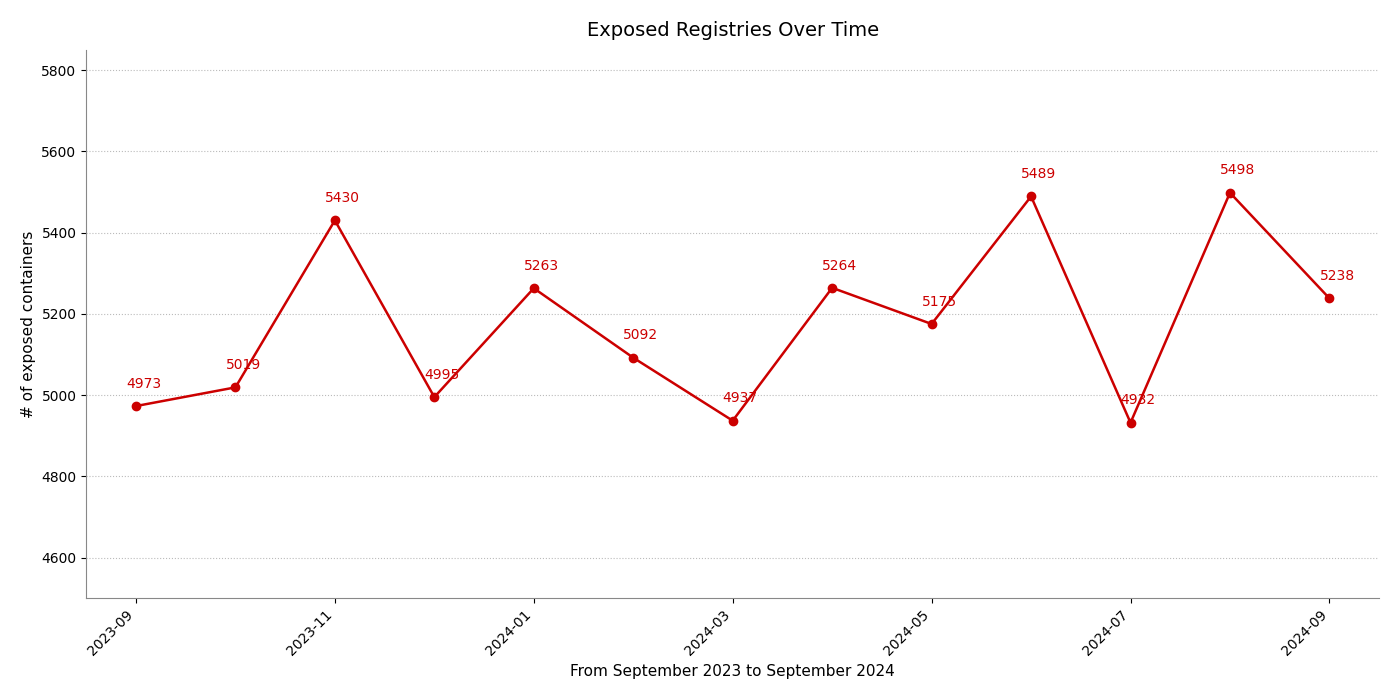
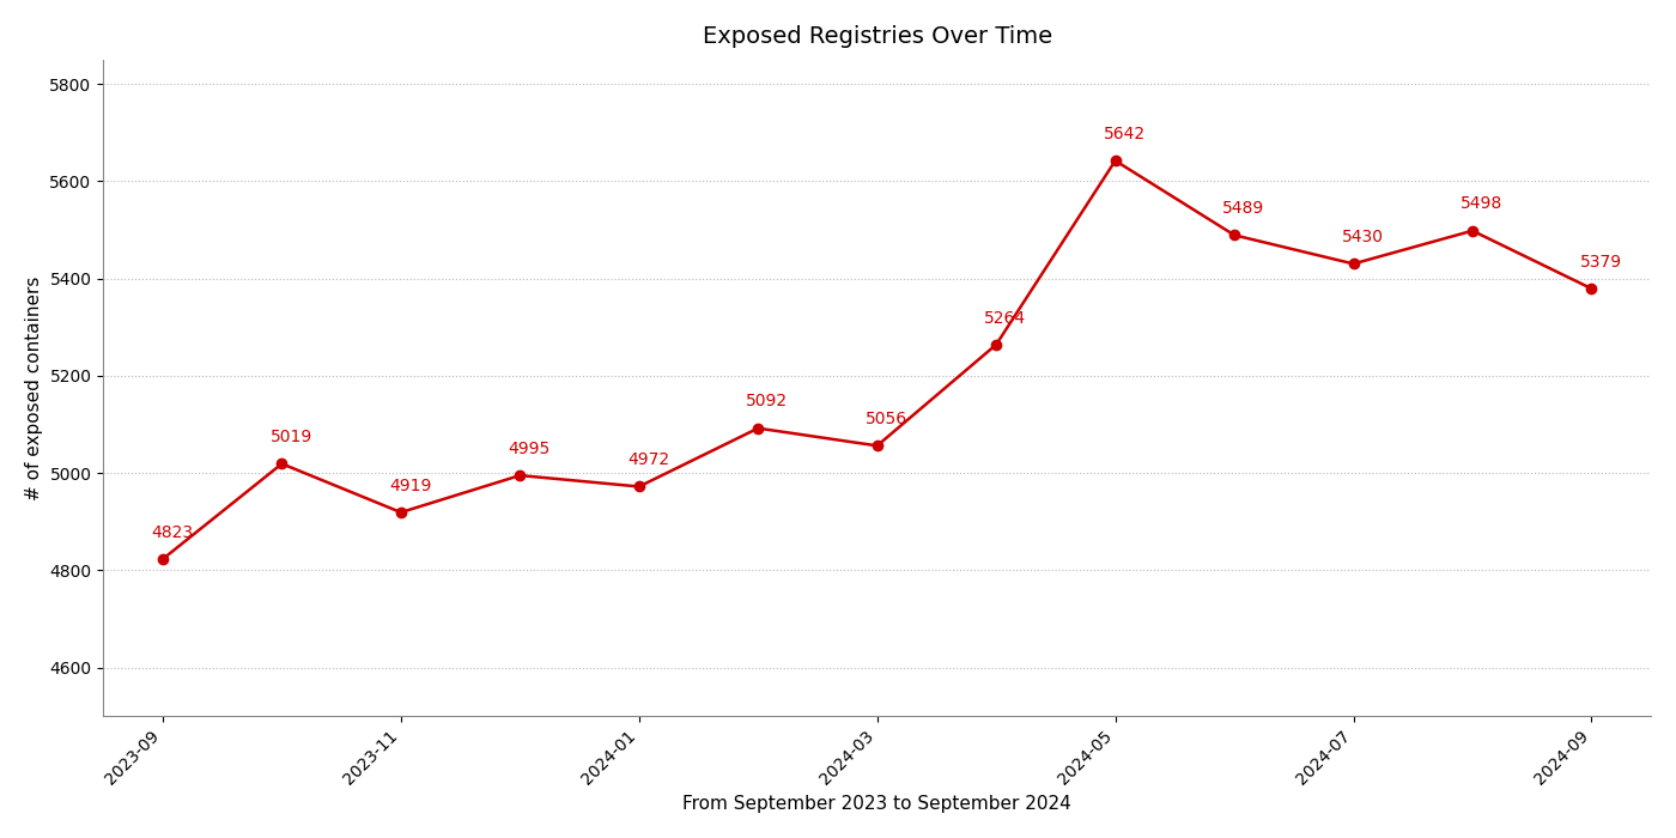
2023-09: 4973 -> 4823
2023-11: 5430 -> 4919
2024-01: 5263 -> 4972
2024-03: 4937 -> 5056
2024-05: 5175 -> 5642
2024-07: 4932 -> 5430
2024-09: 5238 -> 5379
